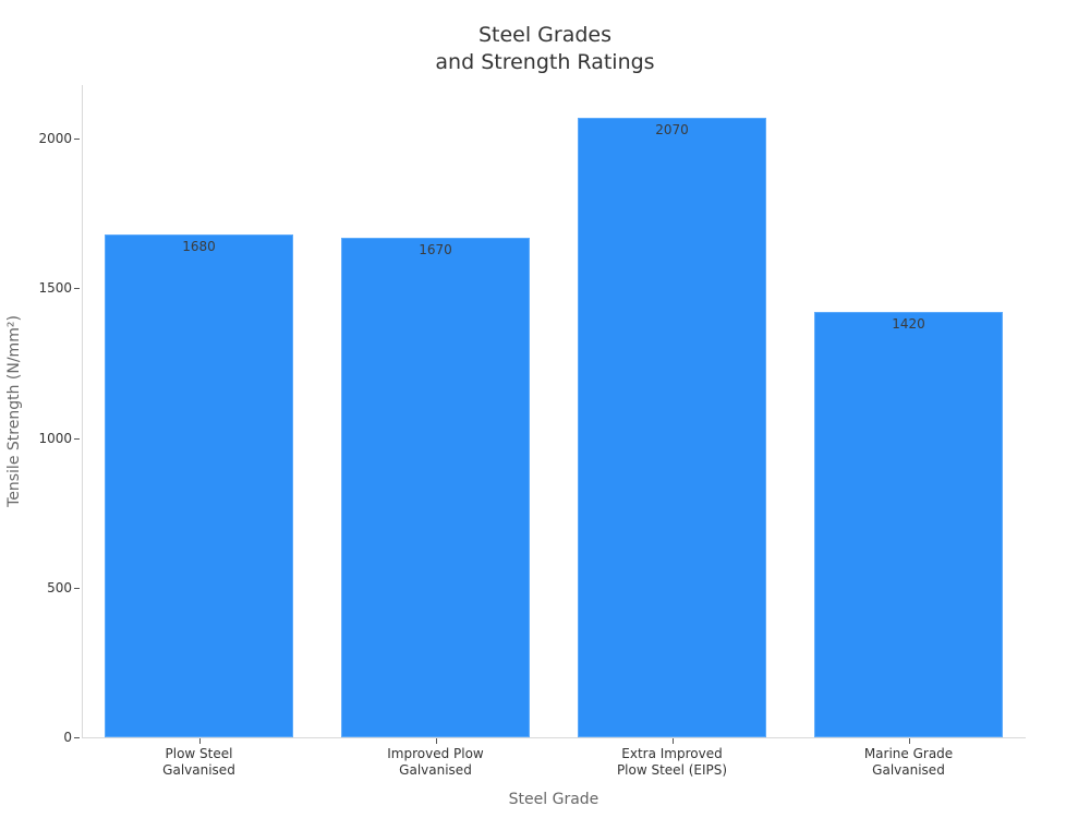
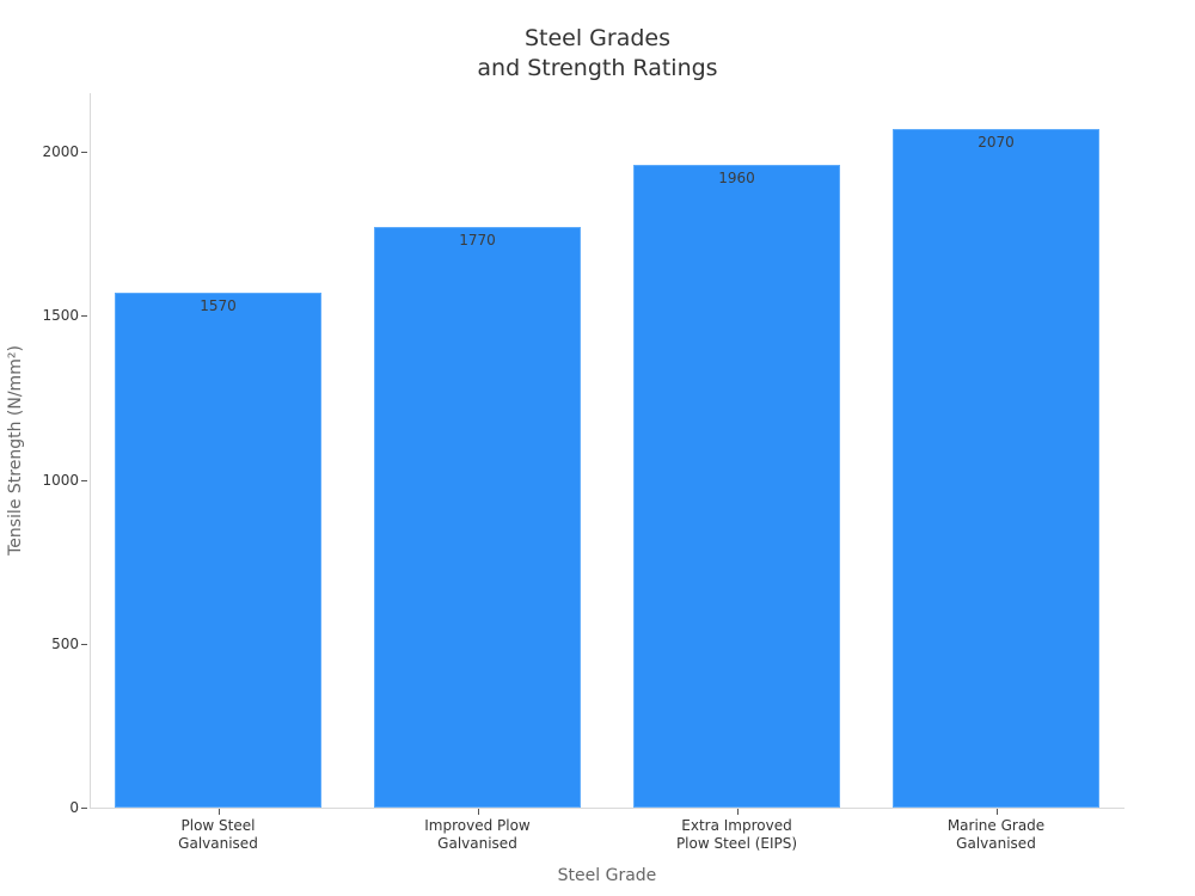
Plow Steel Galvanised: 1680 -> 1570
Improved Plow Galvanised: 1670 -> 1770
Extra Improved Plow Steel (EIPS): 2070 -> 1960
Marine Grade Galvanised: 1420 -> 2070
